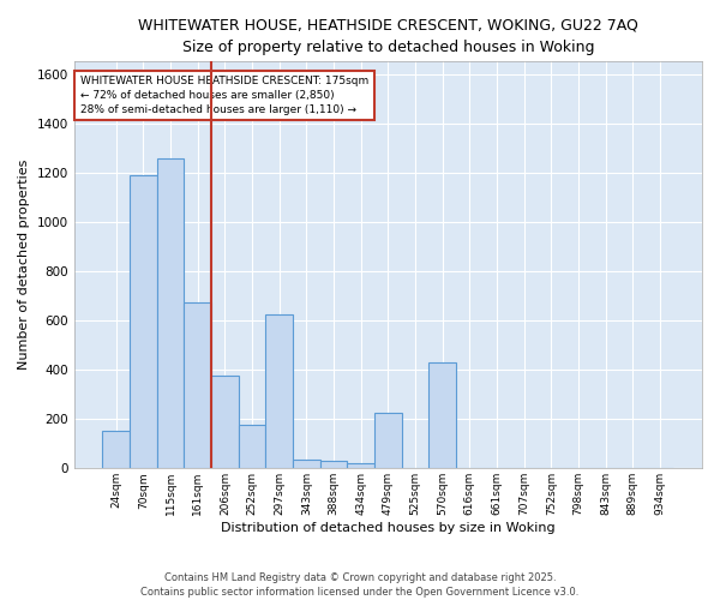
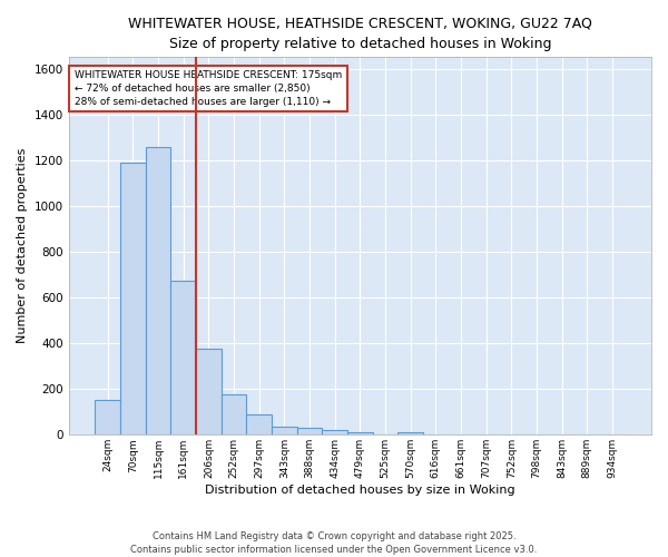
297sqm: 625 -> 90
479sqm: 225 -> 12
570sqm: 430 -> 12
